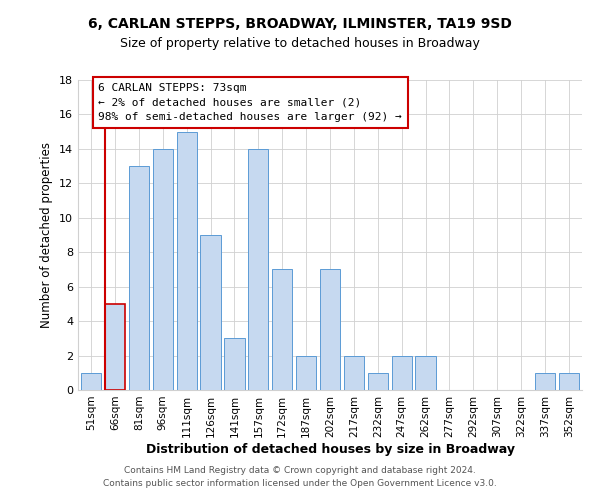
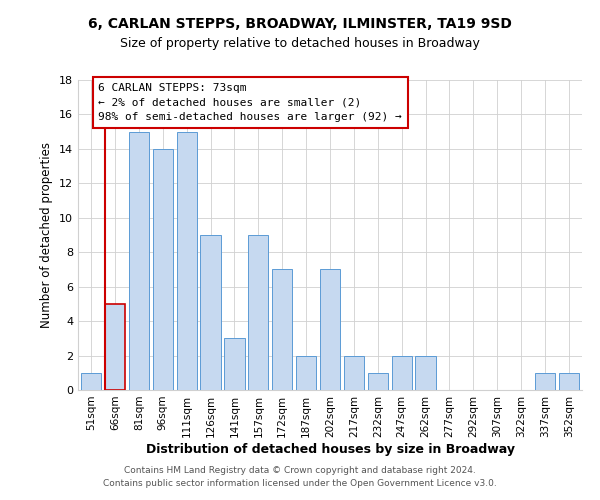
81sqm: 13 -> 15
157sqm: 14 -> 9
